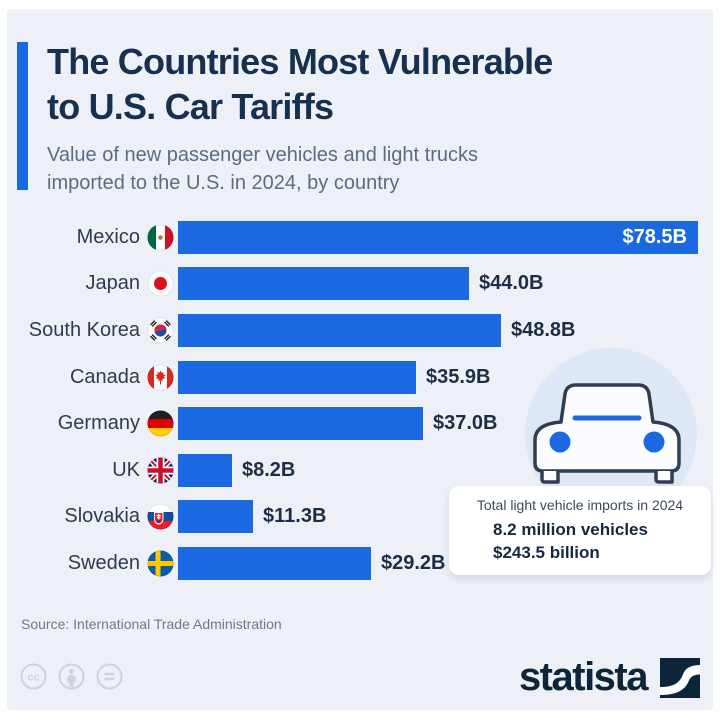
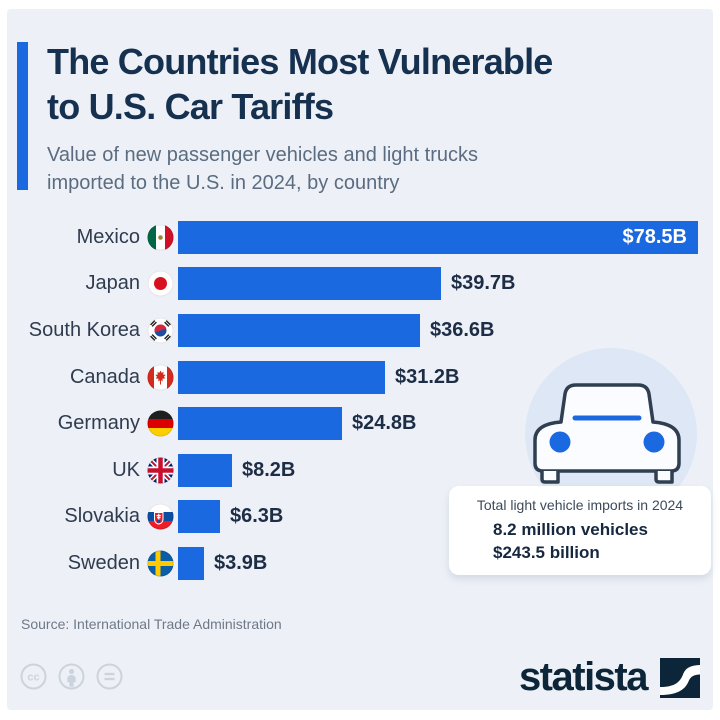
Japan: $44.0B -> $39.7B
South Korea: $48.8B -> $36.6B
Canada: $35.9B -> $31.2B
Germany: $37.0B -> $24.8B
Slovakia: $11.3B -> $6.3B
Sweden: $29.2B -> $3.9B
